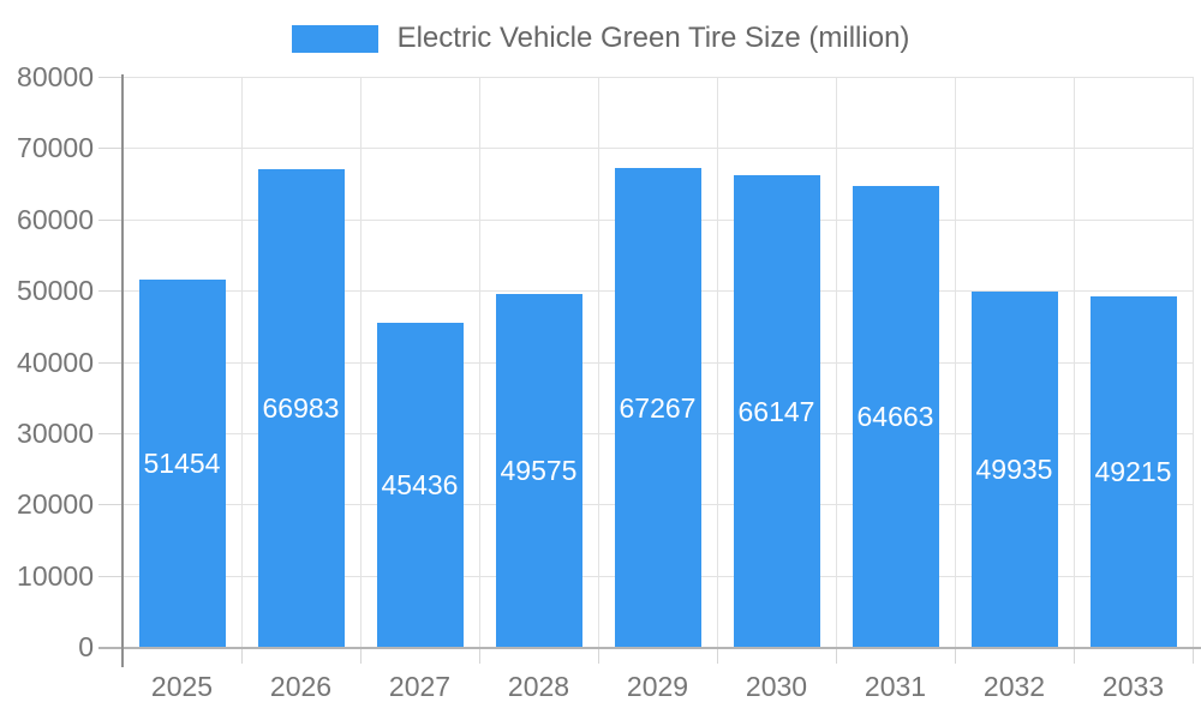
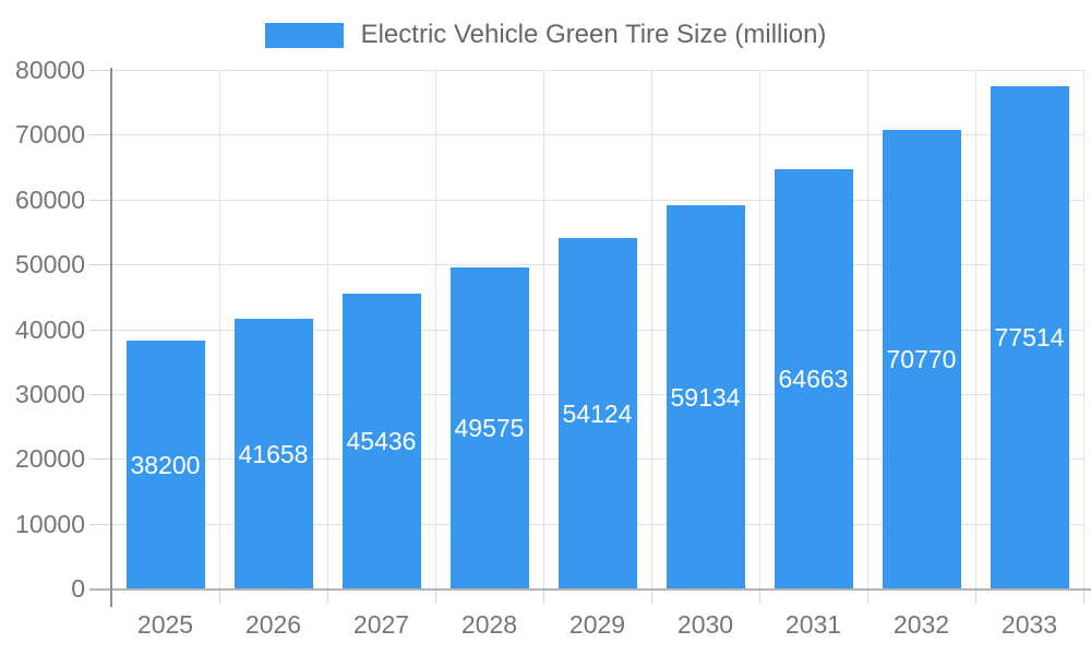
2025: 51454 -> 38200
2026: 66983 -> 41658
2029: 67267 -> 54124
2030: 66147 -> 59134
2032: 49935 -> 70770
2033: 49215 -> 77514
